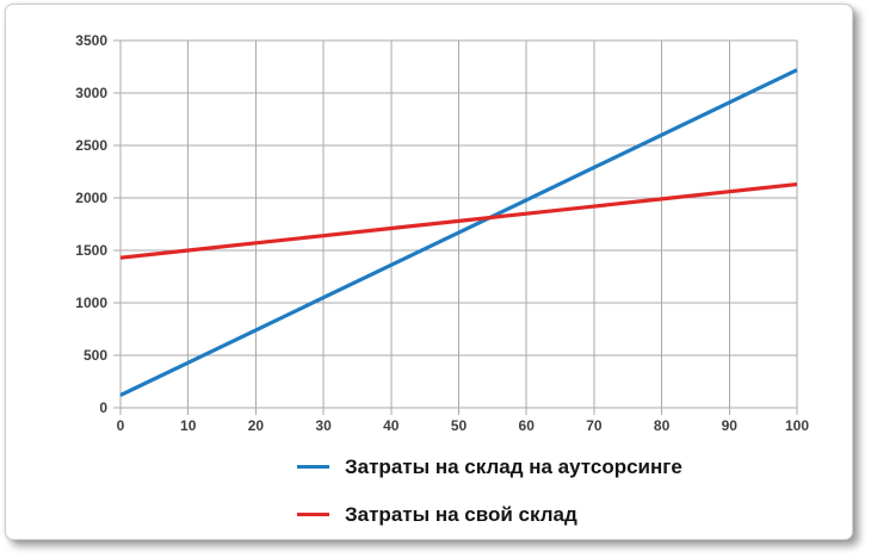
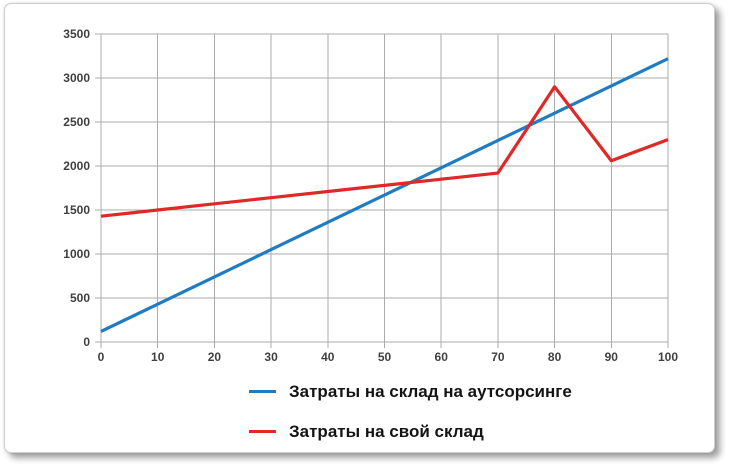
Затраты на свой склад/80: 2000 -> 2900
Затраты на свой склад/100: 2100 -> 2300
